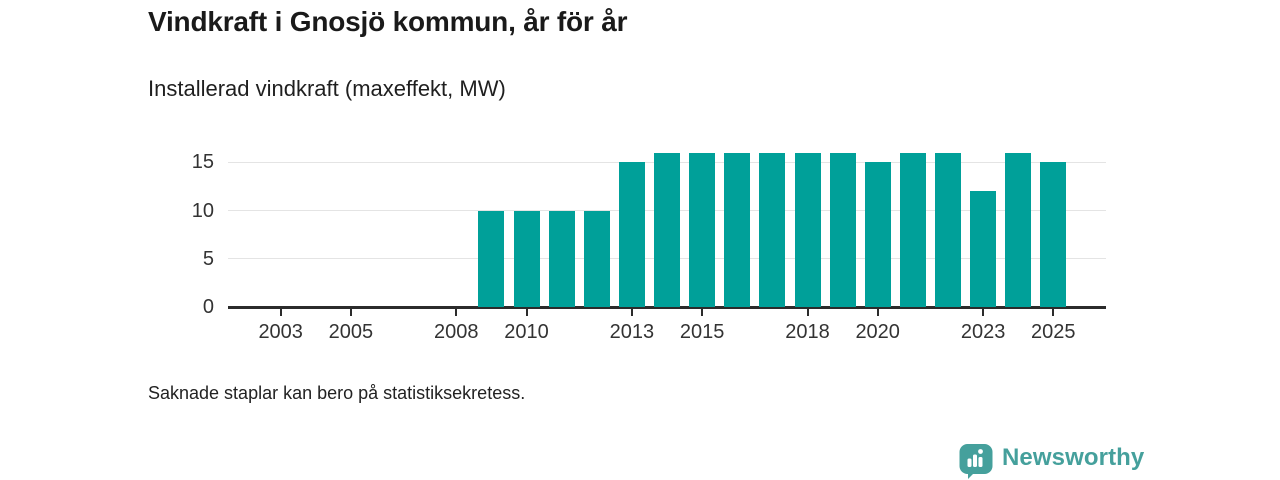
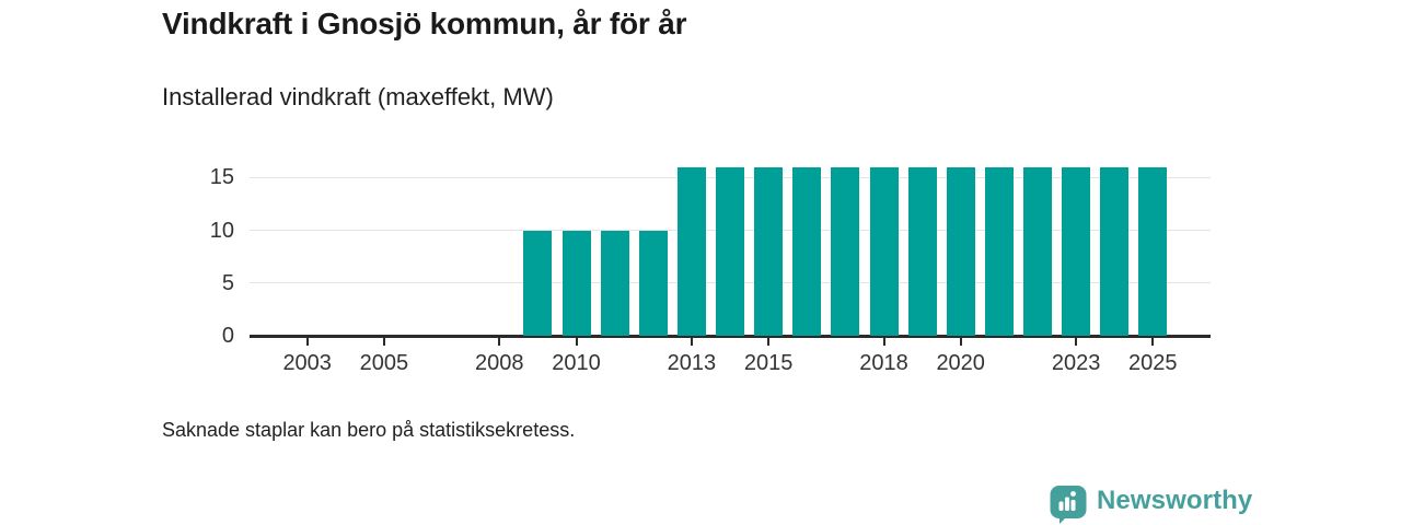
2013: 15 -> 16
2020: 15 -> 16
2023: 12 -> 16
2025: 15 -> 16
